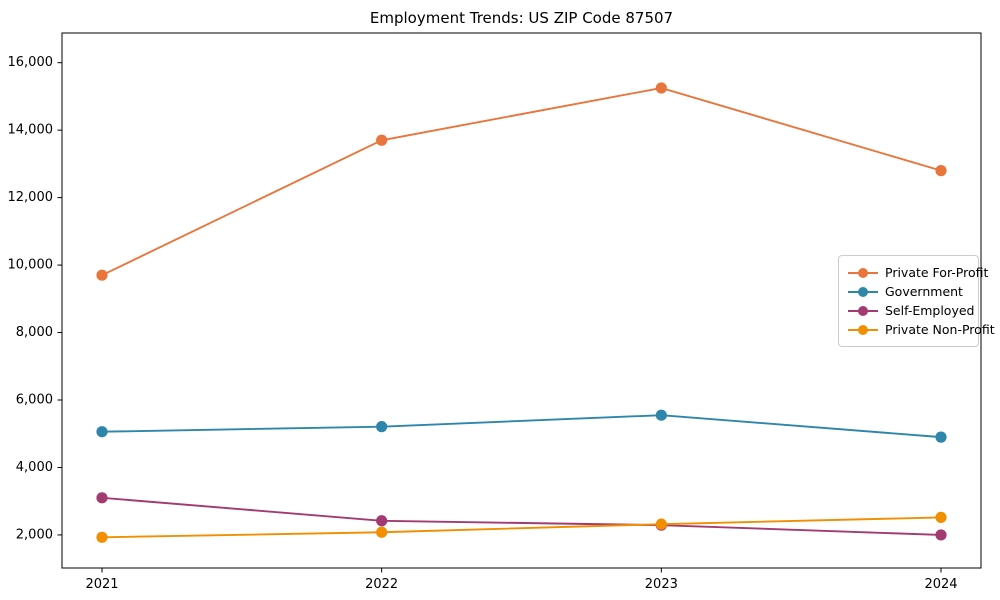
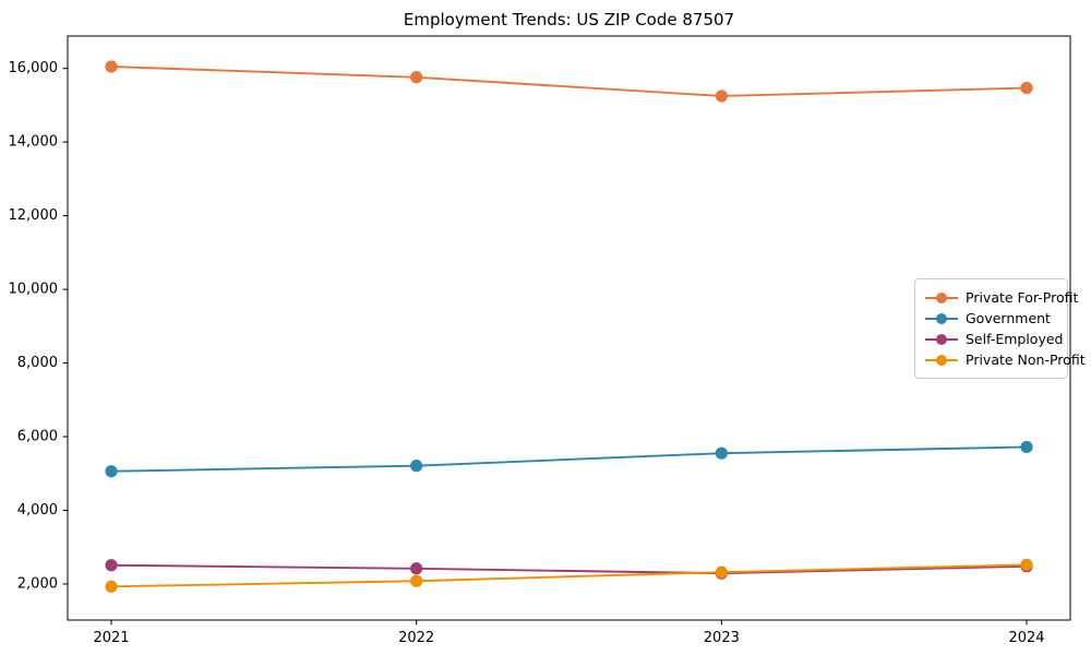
Private For-Profit/2021: 9700 -> 16000
Self-Employed/2021: 3100 -> 2500
Private For-Profit/2022: 13700 -> 15800
Private For-Profit/2024: 12800 -> 15500
Government/2024: 4900 -> 5700
Self-Employed/2024: 2000 -> 2500
